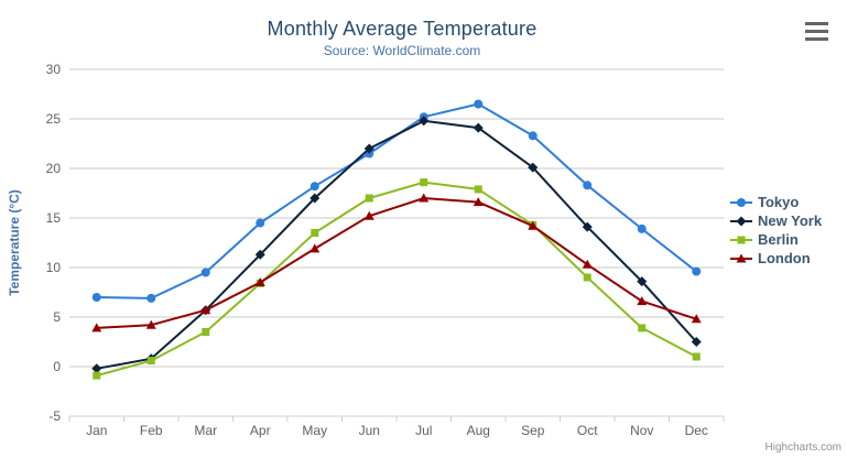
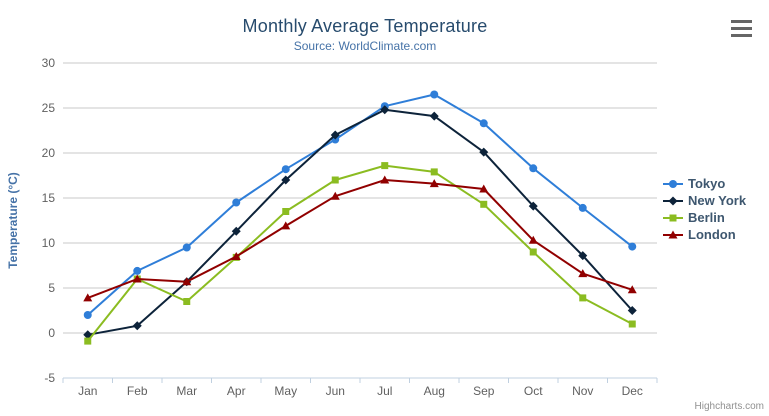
Tokyo/Jan: 7 -> 2
Berlin/Feb: 1 -> 6
London/Feb: 4 -> 6
London/Sep: 14 -> 16
